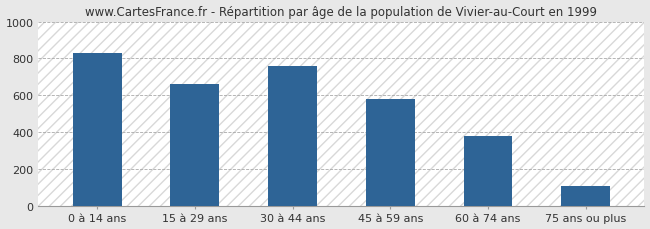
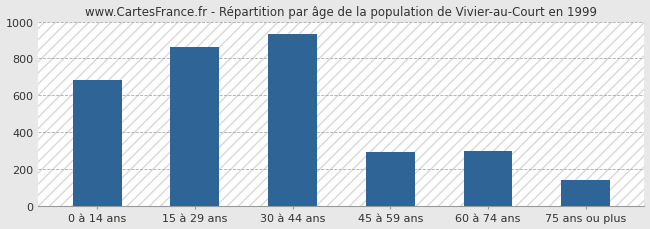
0 à 14 ans: 830 -> 680
15 à 29 ans: 660 -> 860
30 à 44 ans: 760 -> 930
45 à 59 ans: 580 -> 290
60 à 74 ans: 380 -> 300
75 ans ou plus: 110 -> 140
